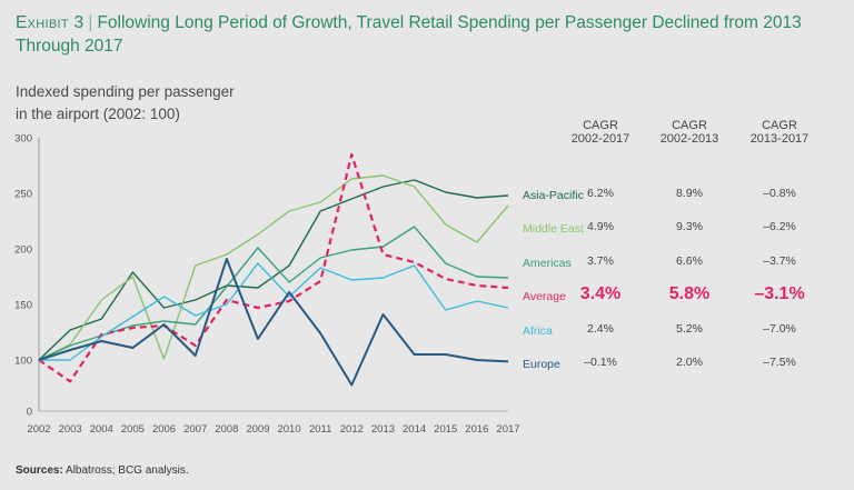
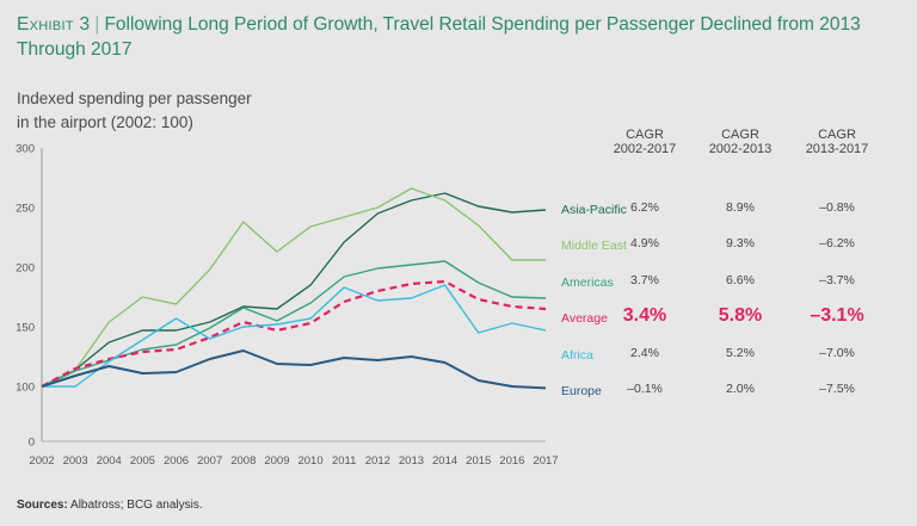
Asia-Pacific/2003: 127 -> 114
Average/2003: 58 -> 115
Asia-Pacific/2005: 179 -> 147
Middle East/2006: 101 -> 169
Europe/2006: 132 -> 112
Middle East/2007: 185 -> 198
Americas/2007: 132 -> 149
Average/2007: 113 -> 141
Europe/2007: 104 -> 123
Middle East/2008: 195 -> 238
Europe/2008: 191 -> 130
Americas/2009: 201 -> 155
Africa/2009: 187 -> 152
Europe/2010: 161 -> 118
Asia-Pacific/2011: 234 -> 221
Middle East/2012: 263 -> 250
Average/2012: 285 -> 180
Europe/2012: 51 -> 122
Average/2013: 195 -> 186
Europe/2013: 141 -> 125
Americas/2014: 220 -> 205
Europe/2014: 105 -> 120
Middle East/2015: 222 -> 235
Middle East/2017: 239 -> 206
